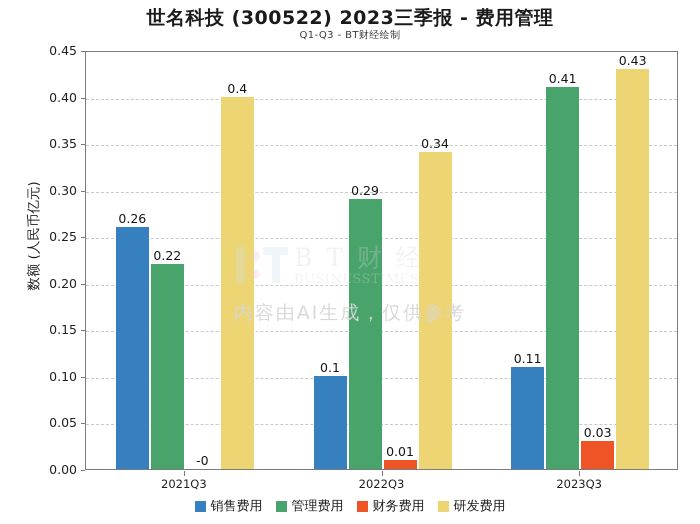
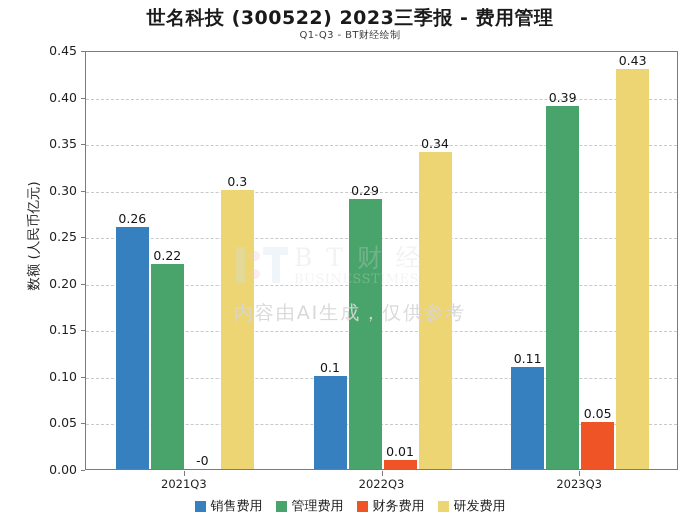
研发费用/2021Q3: 0.4 -> 0.3
管理费用/2023Q3: 0.41 -> 0.39
财务费用/2023Q3: 0.03 -> 0.05
